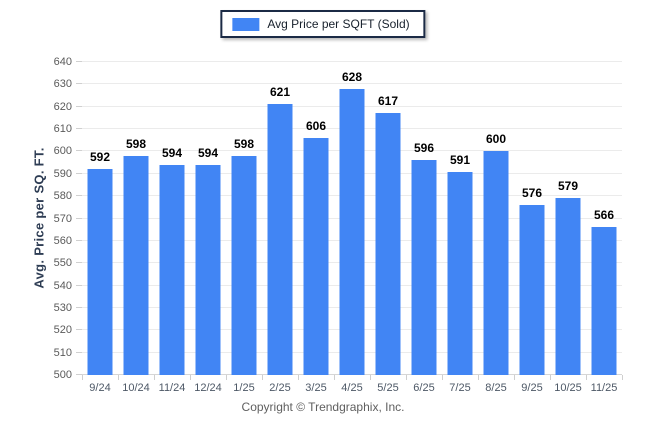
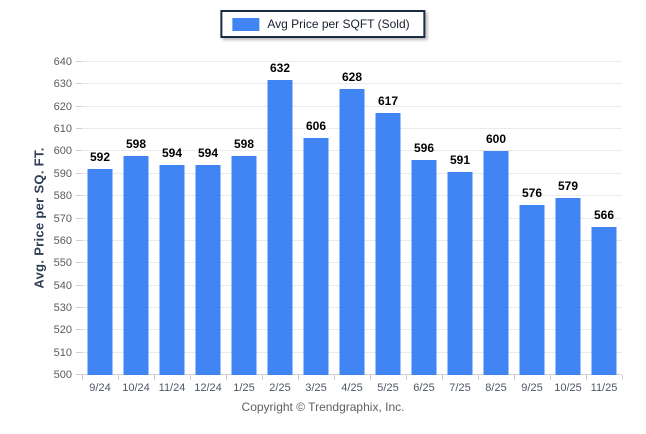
2/25: 621 -> 632
